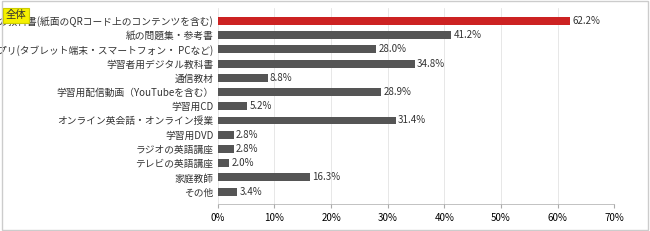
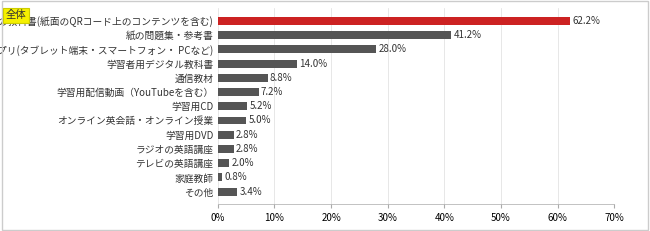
学習者用デジタル教科書: 34.8% -> 14.0%
学習用配信動画（YouTubeを含む）: 28.9% -> 7.2%
オンライン英会話・オンライン授業: 31.4% -> 5.0%
家庭教師: 16.3% -> 0.8%
